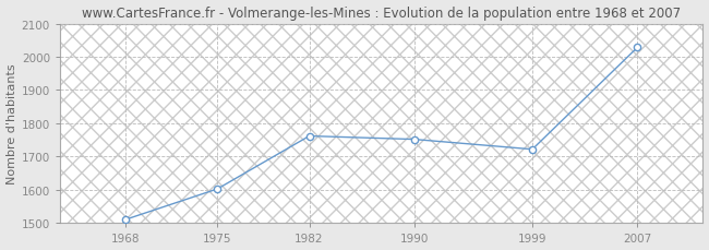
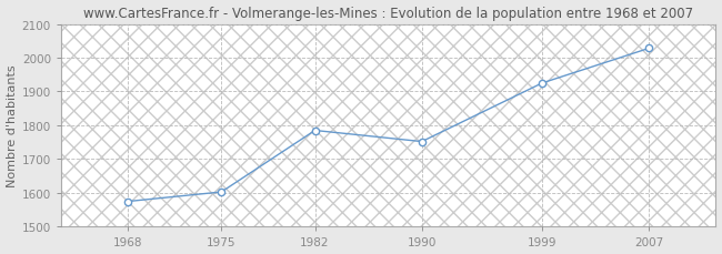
1968: 1511 -> 1575
1982: 1762 -> 1785
1999: 1722 -> 1925
